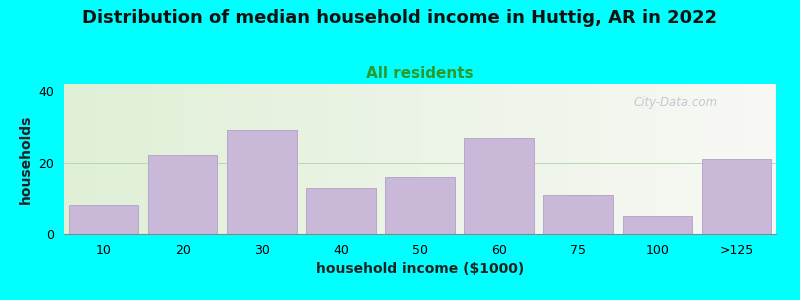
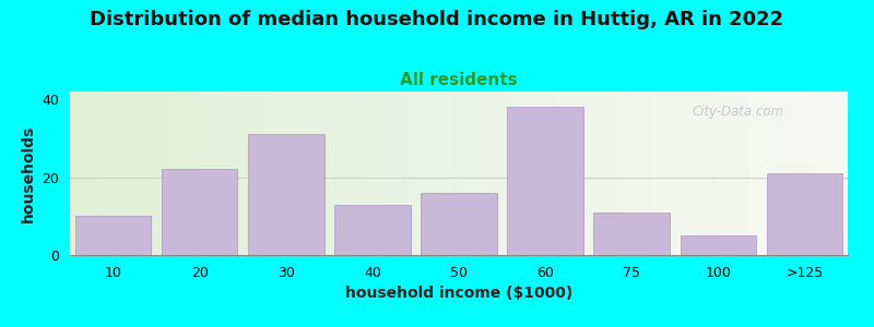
10: 8 -> 10
30: 29 -> 31
60: 27 -> 38
